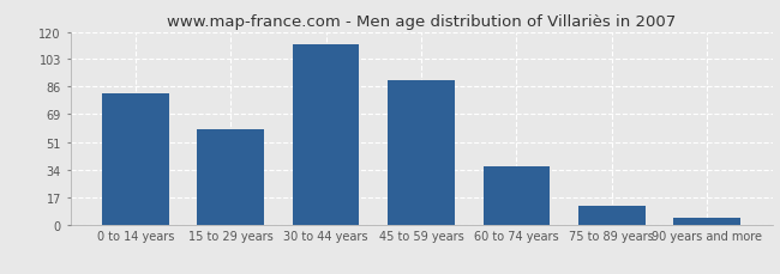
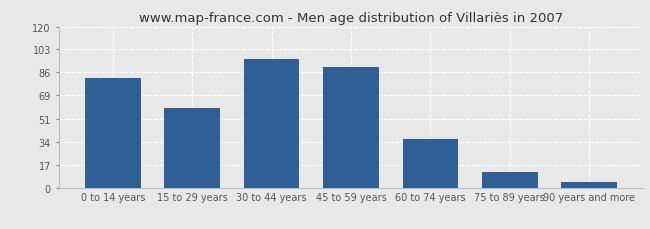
30 to 44 years: 112 -> 96
